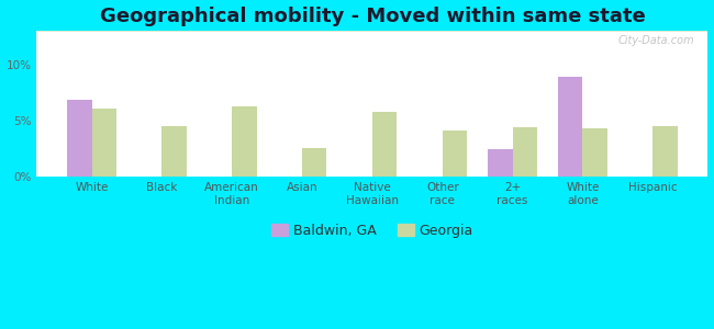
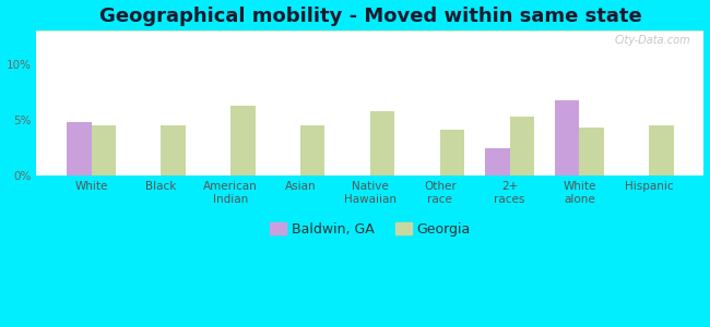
Baldwin, GA/White: 6.8% -> 4.8%
Georgia/White: 6.1% -> 4.5%
Georgia/Asian: 2.6% -> 4.5%
Georgia/2+ races: 4.4% -> 5.3%
Baldwin, GA/White alone: 8.9% -> 6.7%
